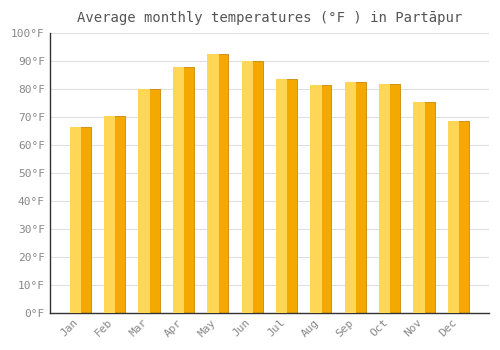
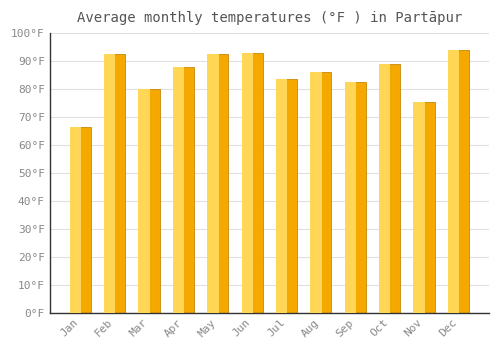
Feb: 70.5°F -> 92.5°F
Jun: 90.0°F -> 93.0°F
Aug: 81.5°F -> 86.0°F
Oct: 82.0°F -> 89.0°F
Dec: 68.5°F -> 94.0°F
